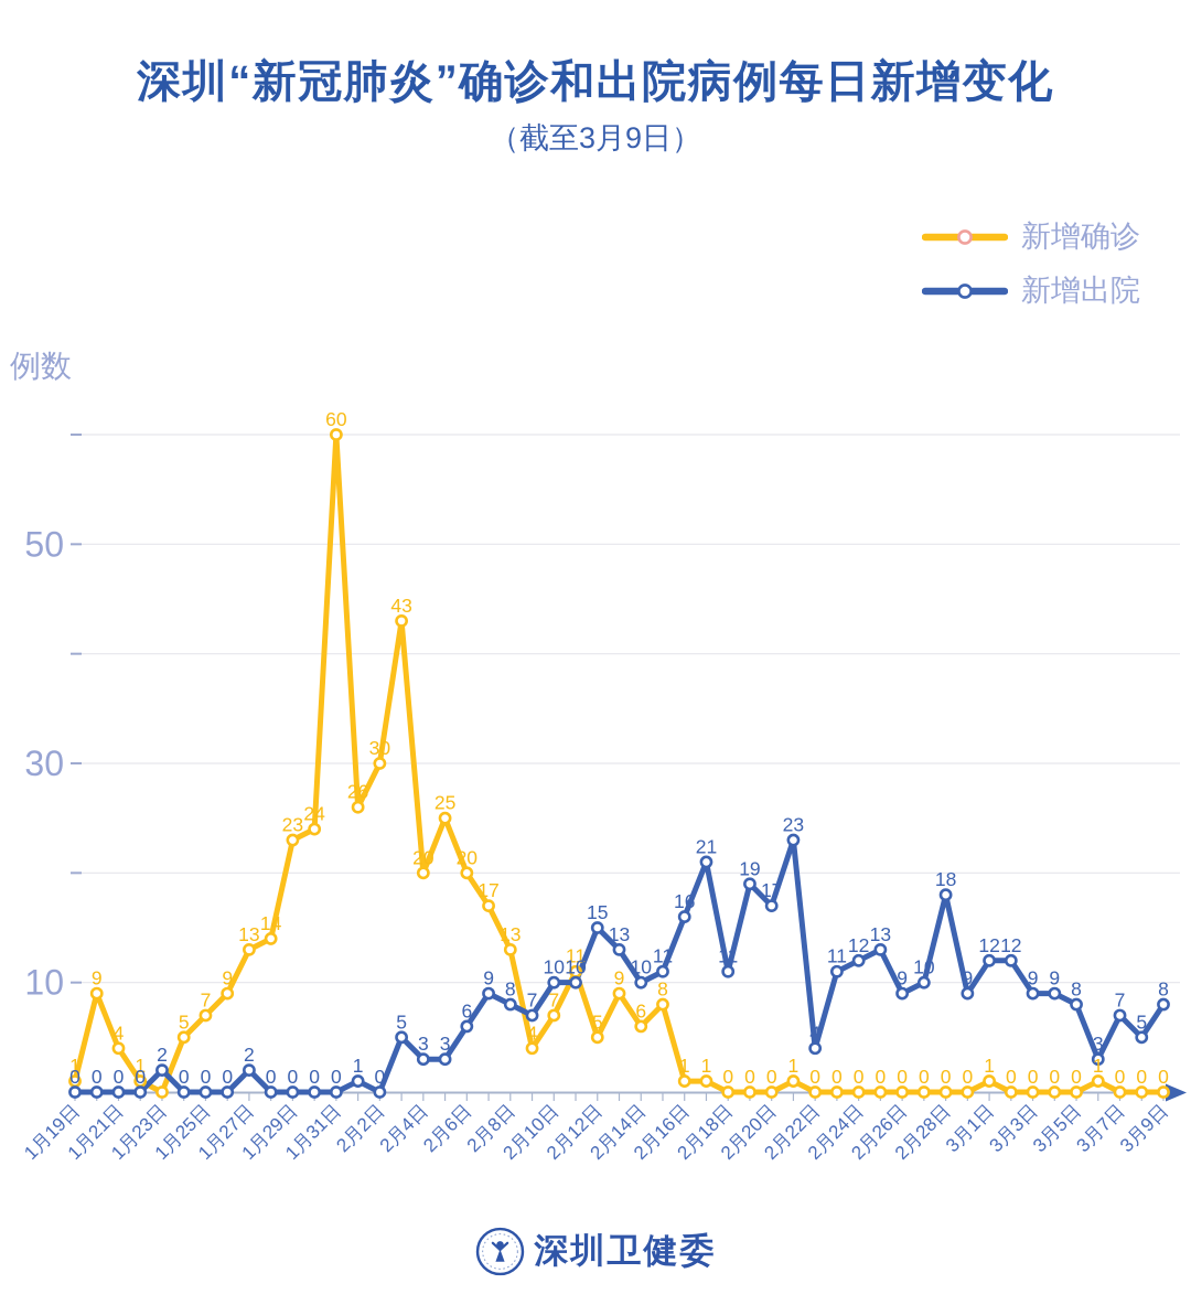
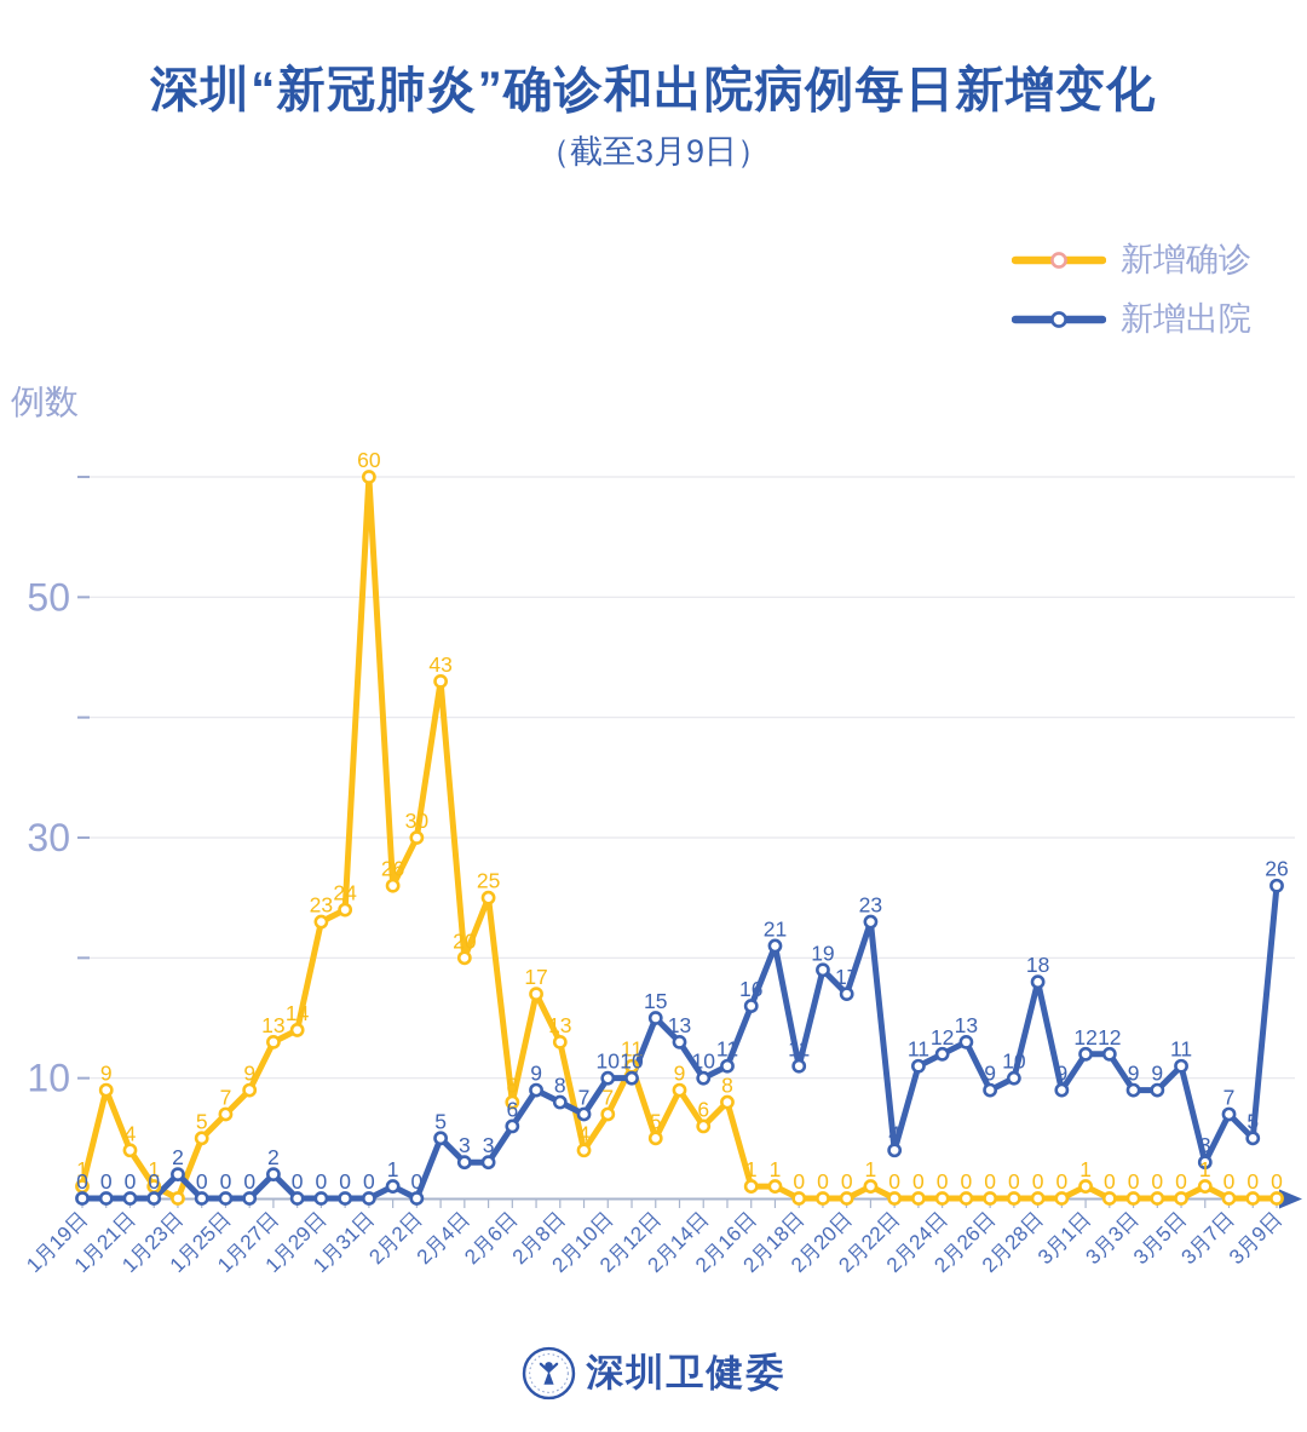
新增确诊/2月6日: 20 -> 8
新增出院/3月5日: 8 -> 11
新增出院/3月9日: 8 -> 26
